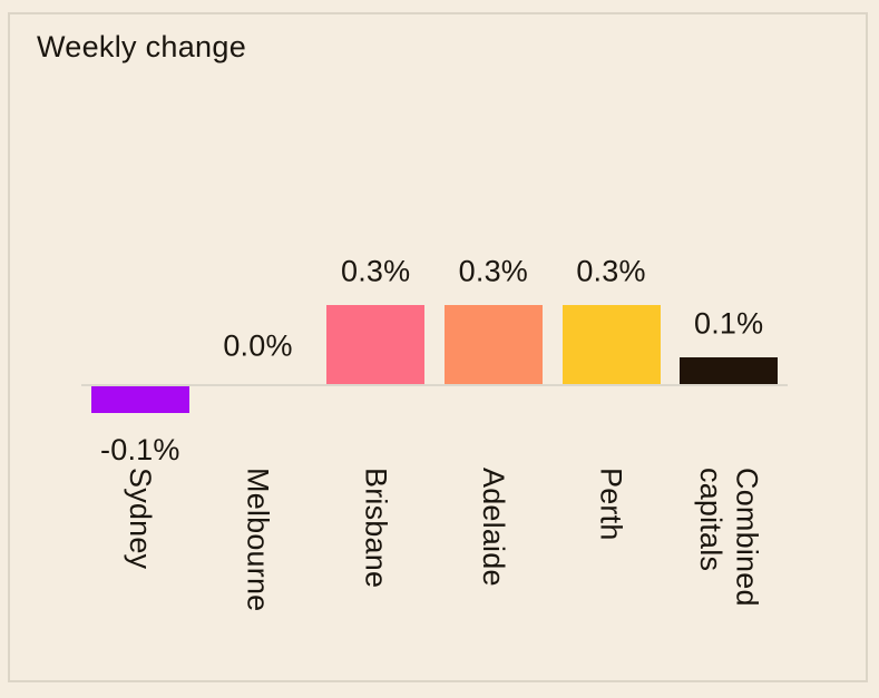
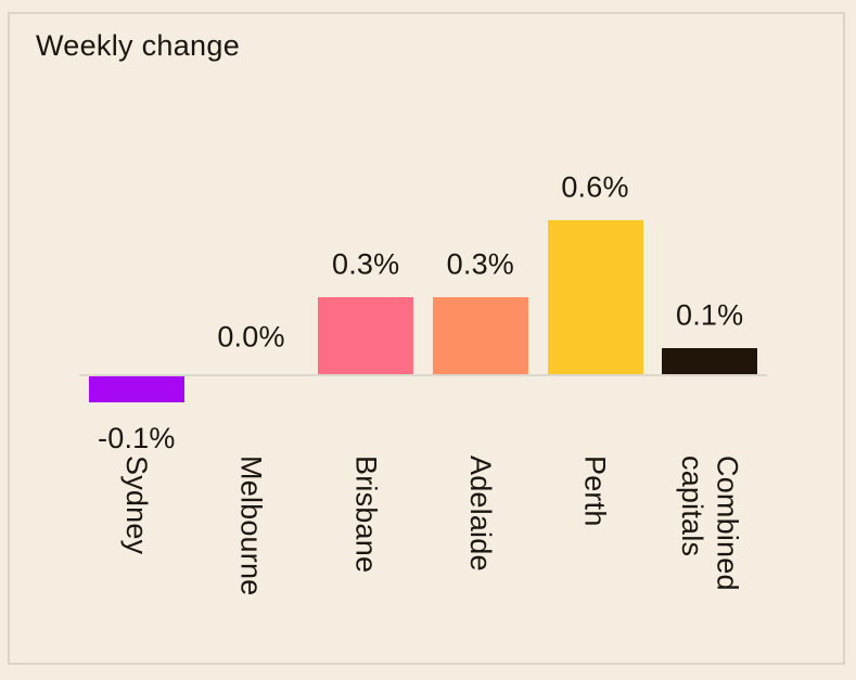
Perth: 0.3% -> 0.6%
